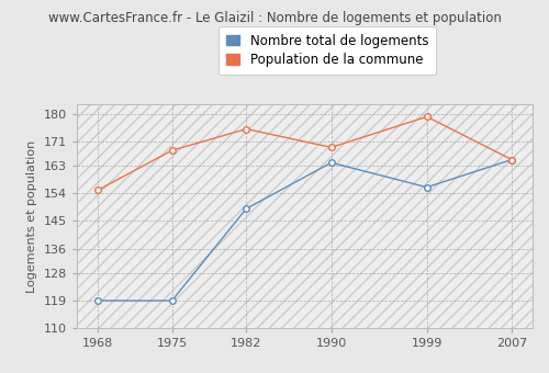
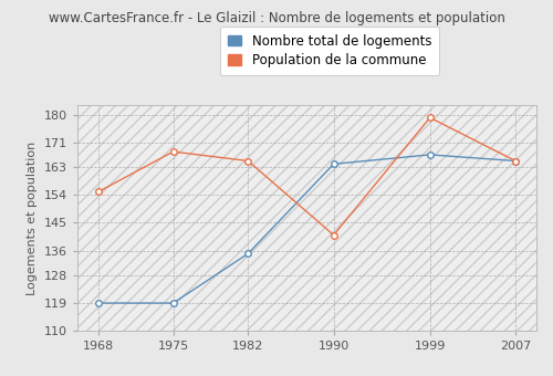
Nombre total de logements/1982: 149 -> 135
Population de la commune/1982: 175 -> 165
Population de la commune/1990: 169 -> 141
Nombre total de logements/1999: 156 -> 167
